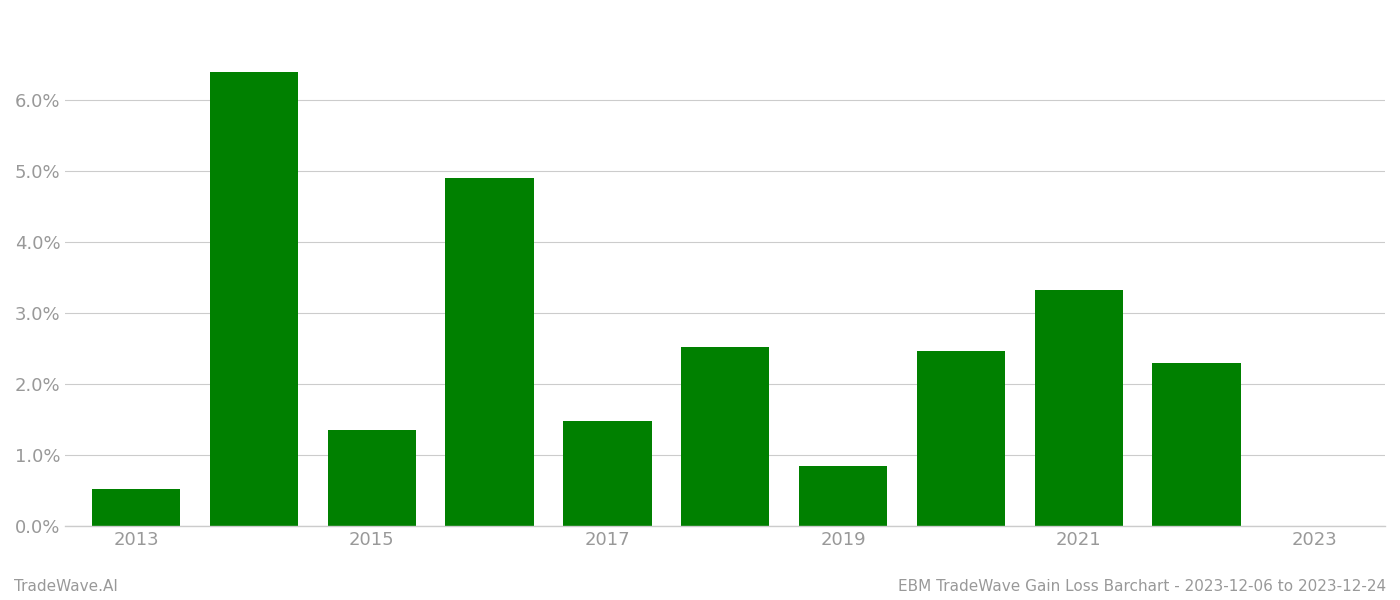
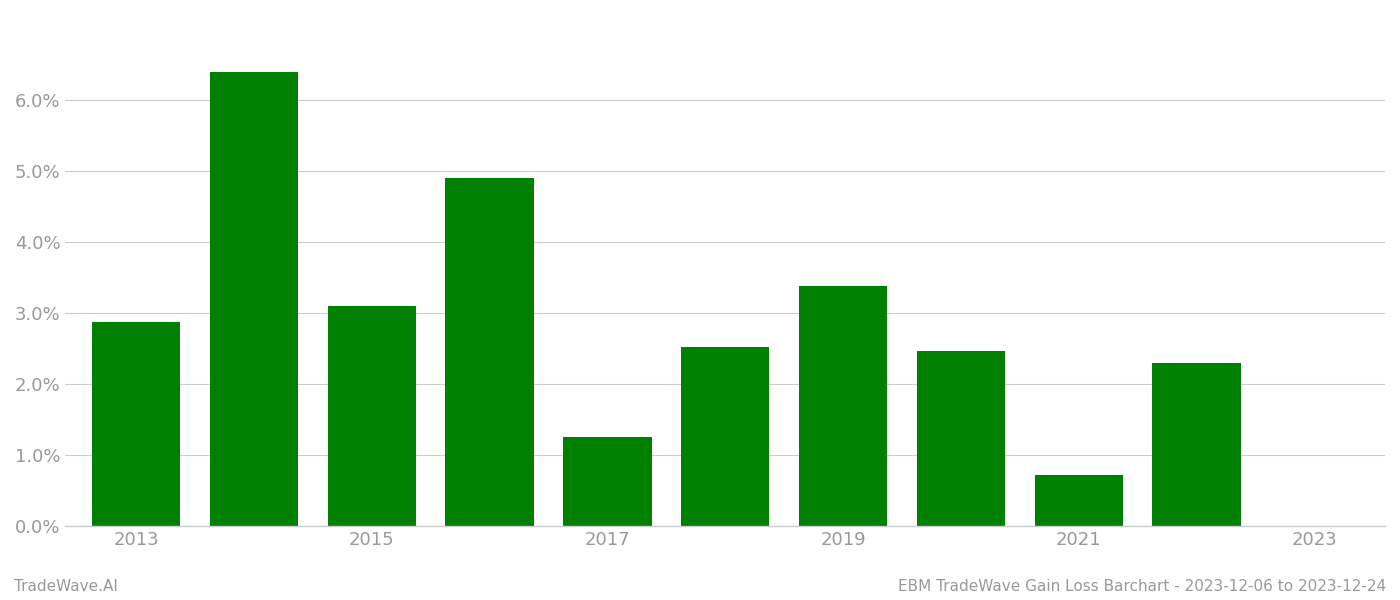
2013: 0.52% -> 2.88%
2015: 1.35% -> 3.10%
2017: 1.48% -> 1.26%
2019: 0.85% -> 3.38%
2021: 3.32% -> 0.72%
